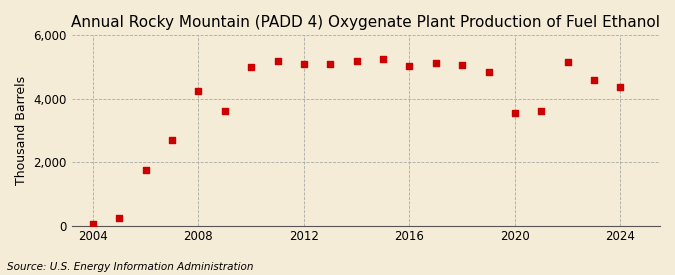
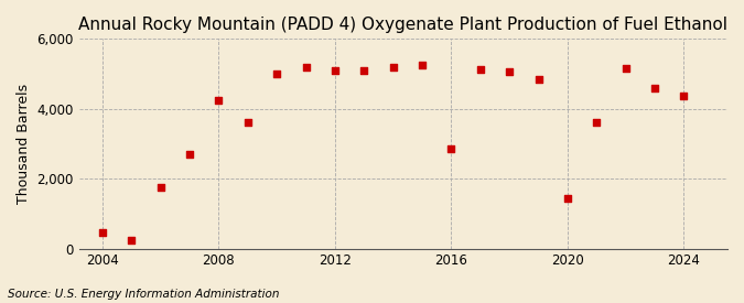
2004: 60 -> 450
2016: 5,020 -> 2,850
2020: 3,550 -> 1,450
